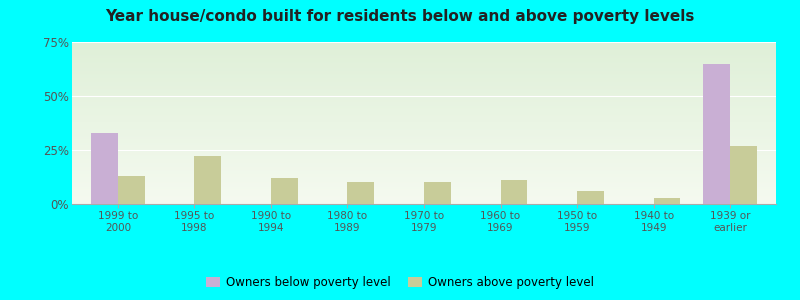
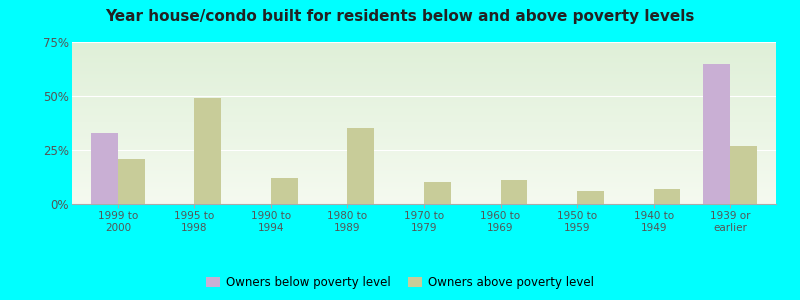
Owners above poverty level/1999 to 2000: 13% -> 21%
Owners above poverty level/1995 to 1998: 22% -> 49%
Owners above poverty level/1980 to 1989: 10% -> 35%
Owners above poverty level/1940 to 1949: 3% -> 7%
